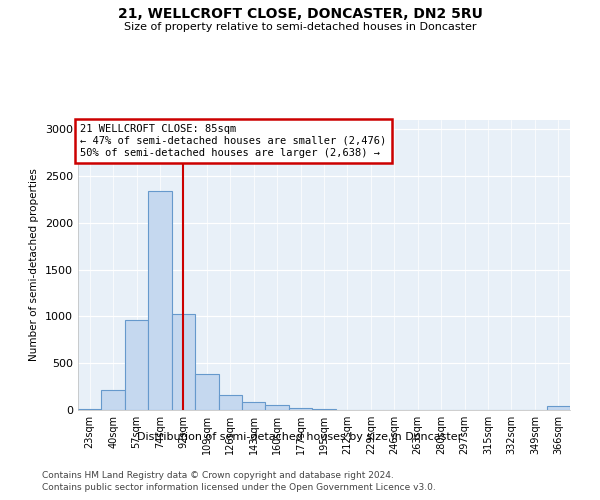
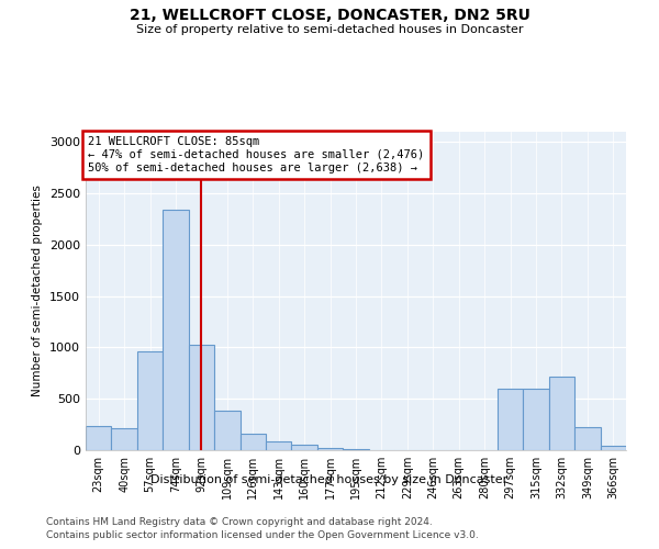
23sqm: 10 -> 240
297sqm: 0 -> 600
315sqm: 0 -> 600
332sqm: 0 -> 720
349sqm: 0 -> 220
